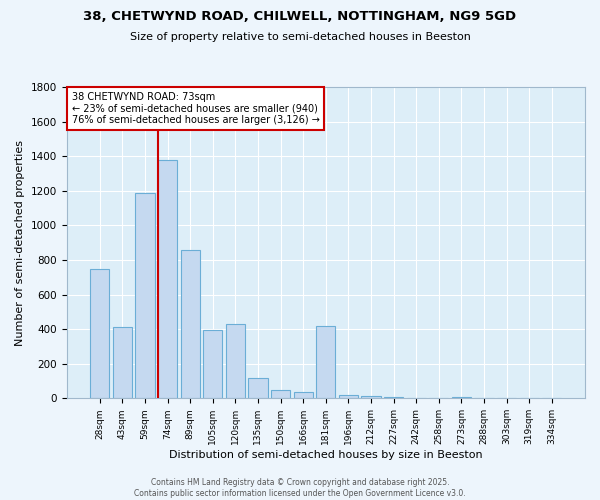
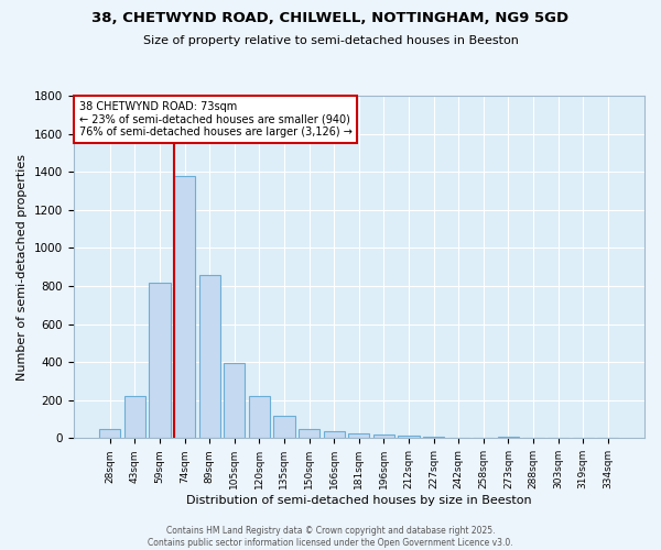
28sqm: 750 -> 50
43sqm: 410 -> 220
59sqm: 1190 -> 820
120sqm: 430 -> 220
181sqm: 420 -> 20
